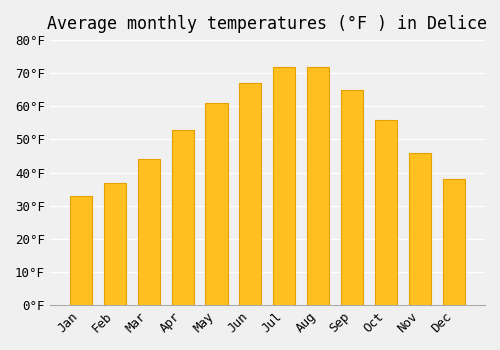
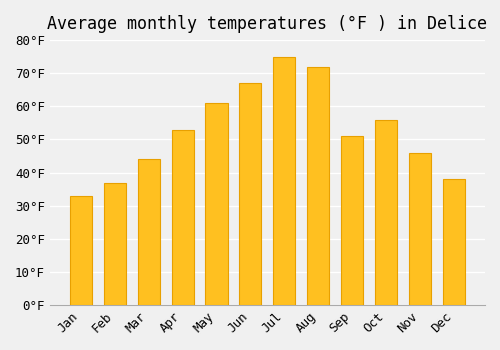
Jul: 72°F -> 75°F
Sep: 65°F -> 51°F
